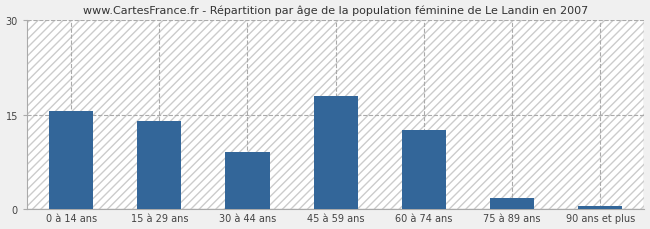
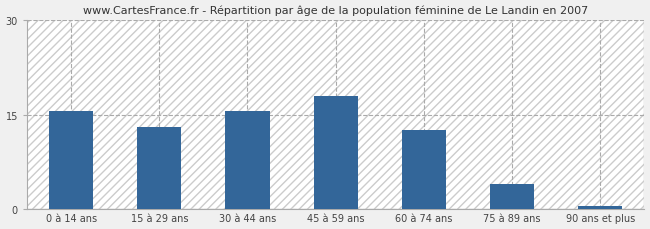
15 à 29 ans: 14.0 -> 13.0
30 à 44 ans: 9.0 -> 15.5
75 à 89 ans: 1.8 -> 4.0
